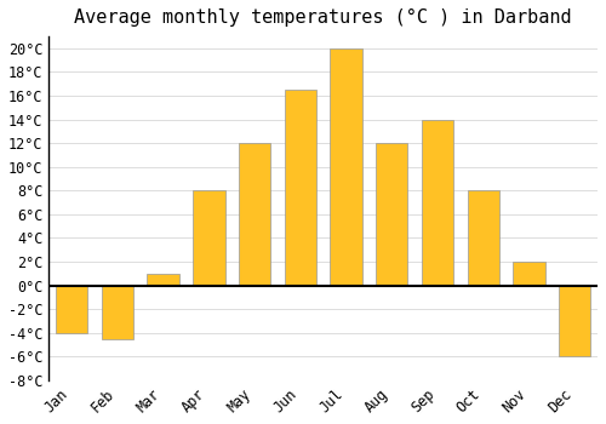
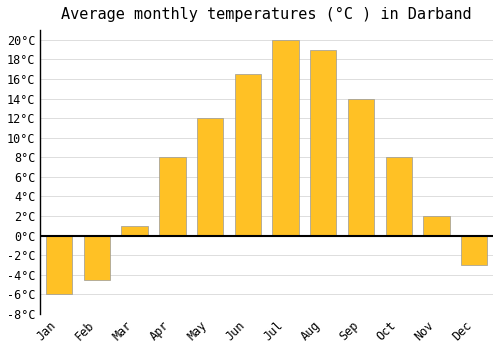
Jan: -4.0°C -> -6.0°C
Aug: 12.0°C -> 19.0°C
Dec: -6.0°C -> -3.0°C
